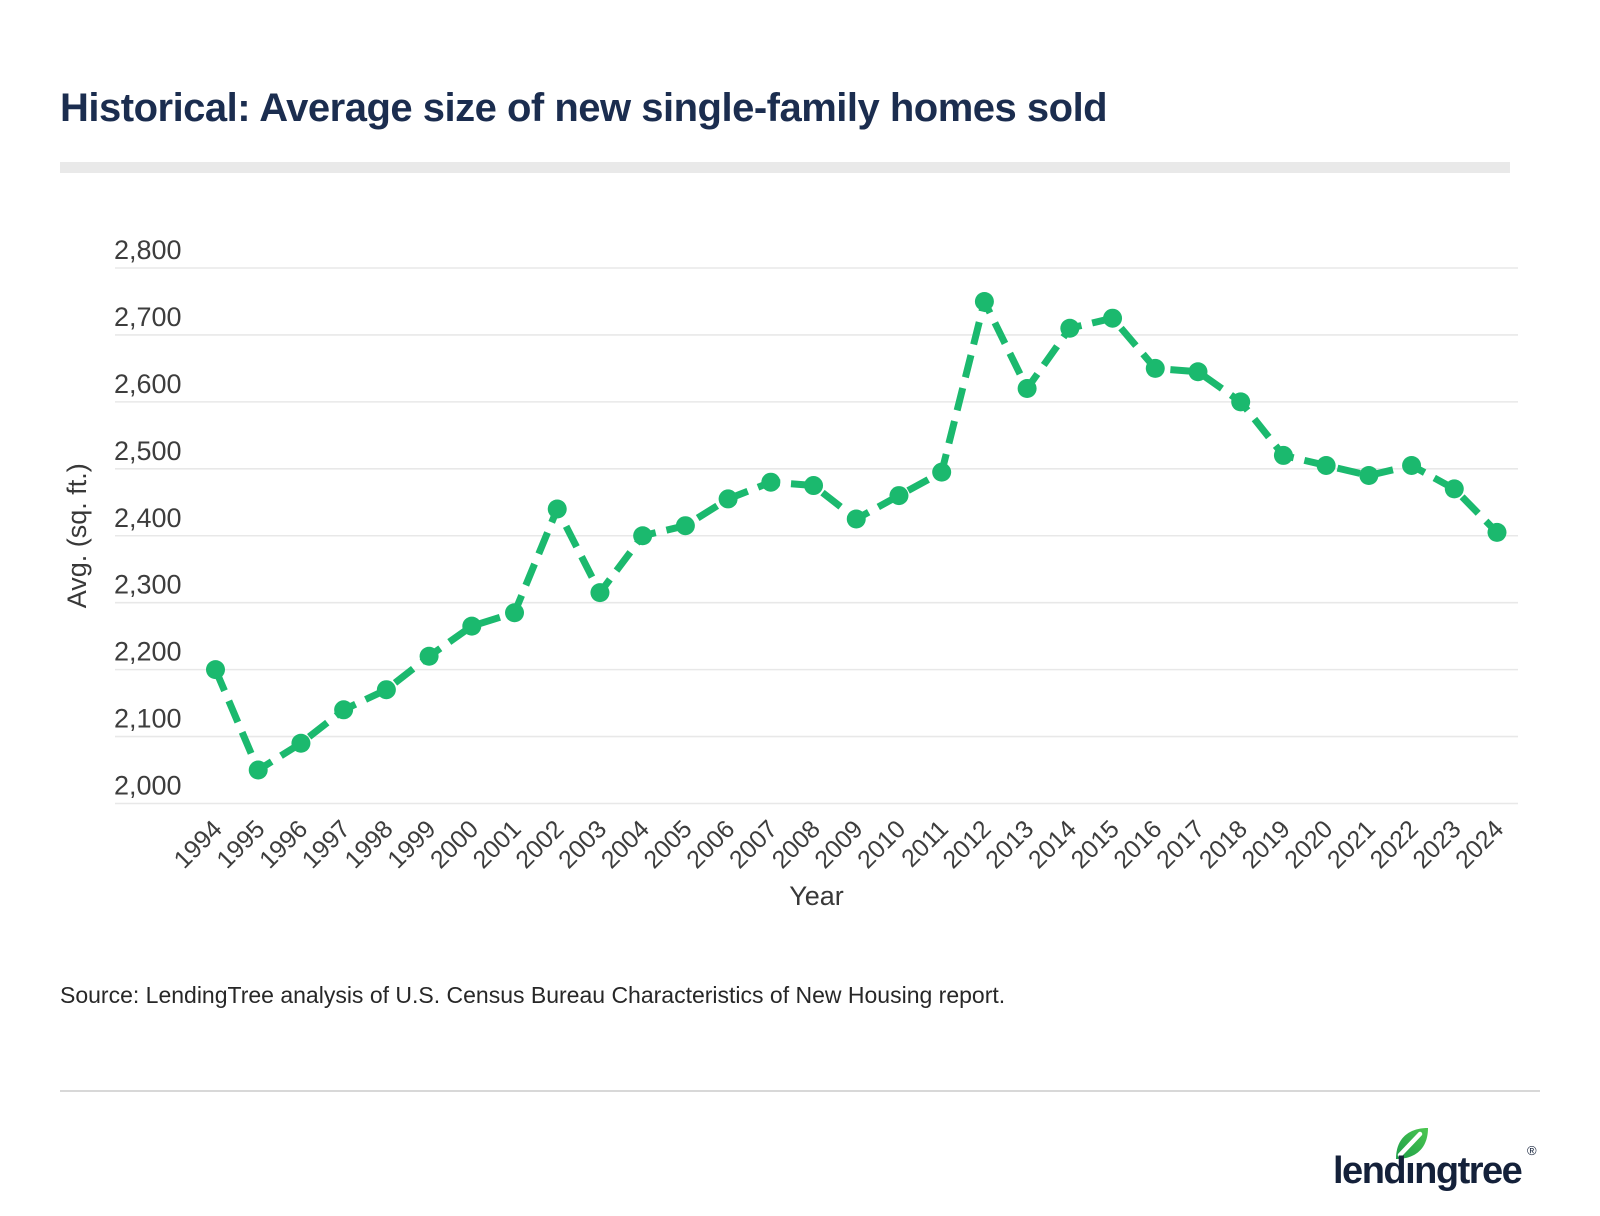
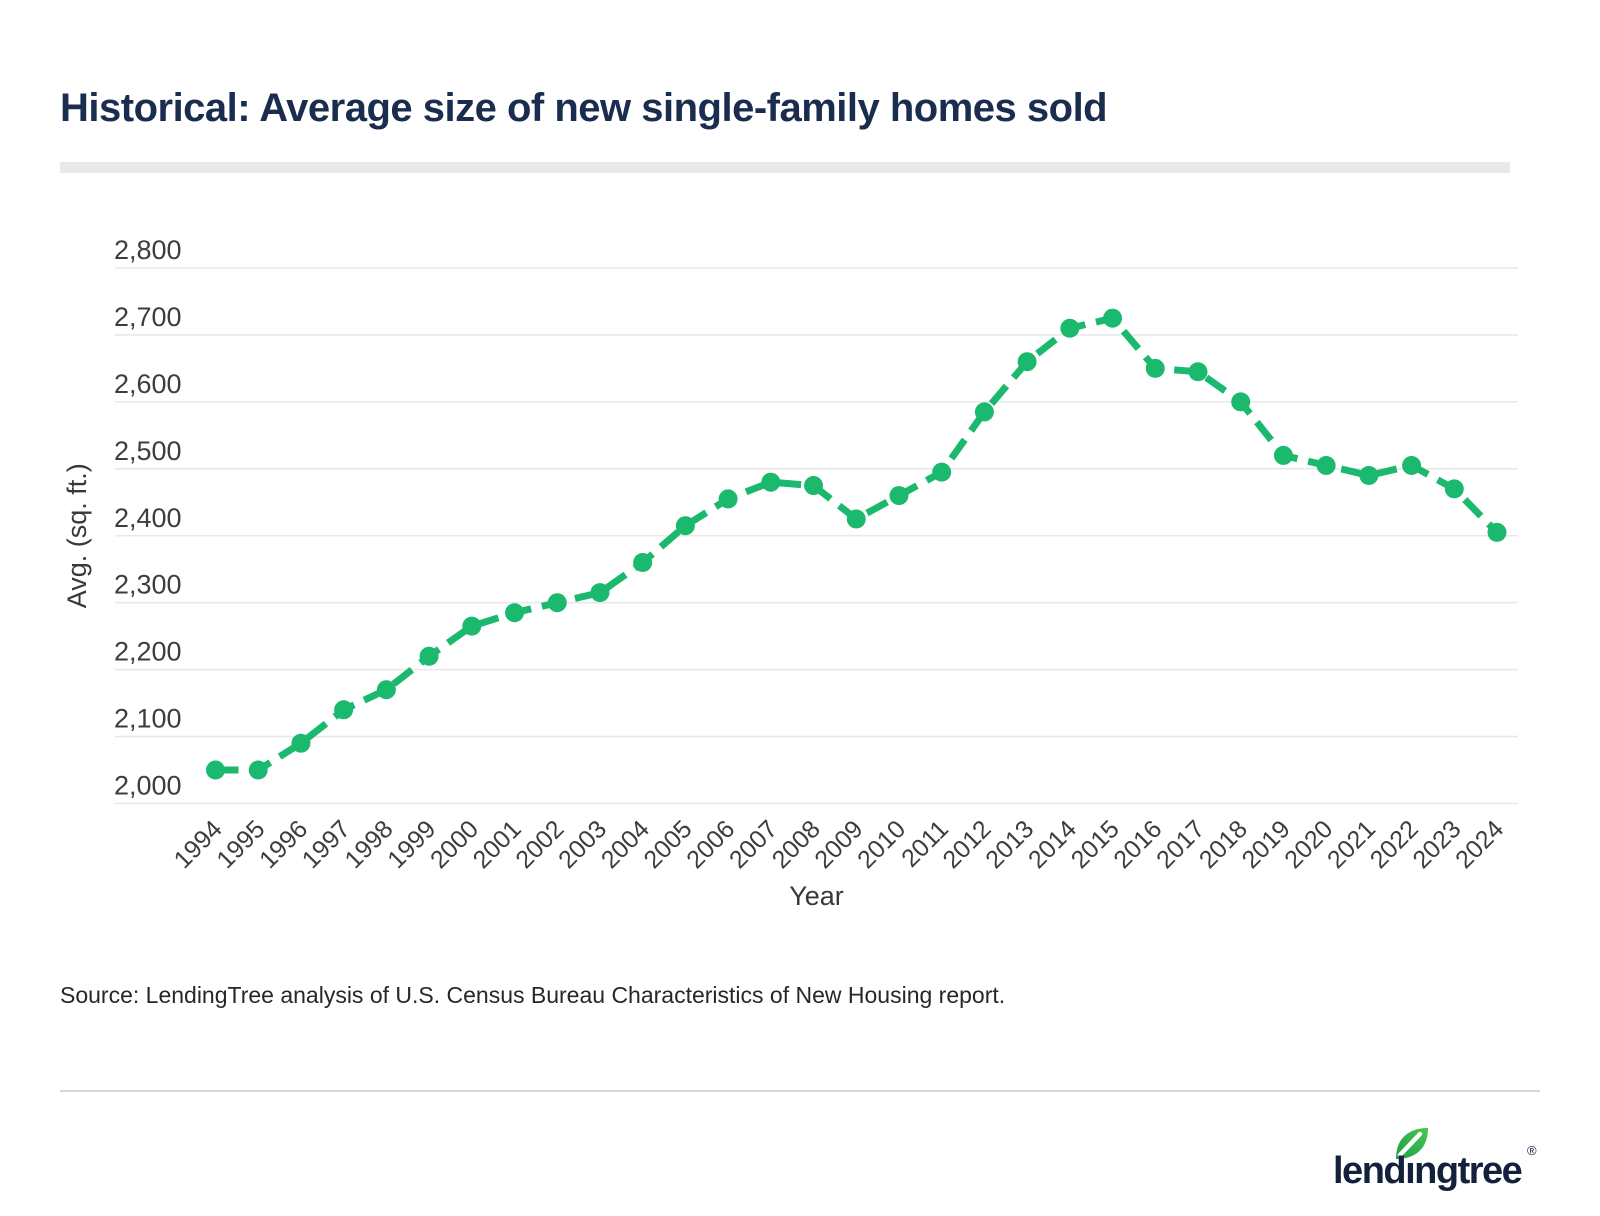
1994: 2200 -> 2050
2002: 2440 -> 2300
2004: 2400 -> 2360
2012: 2750 -> 2580
2013: 2620 -> 2660
